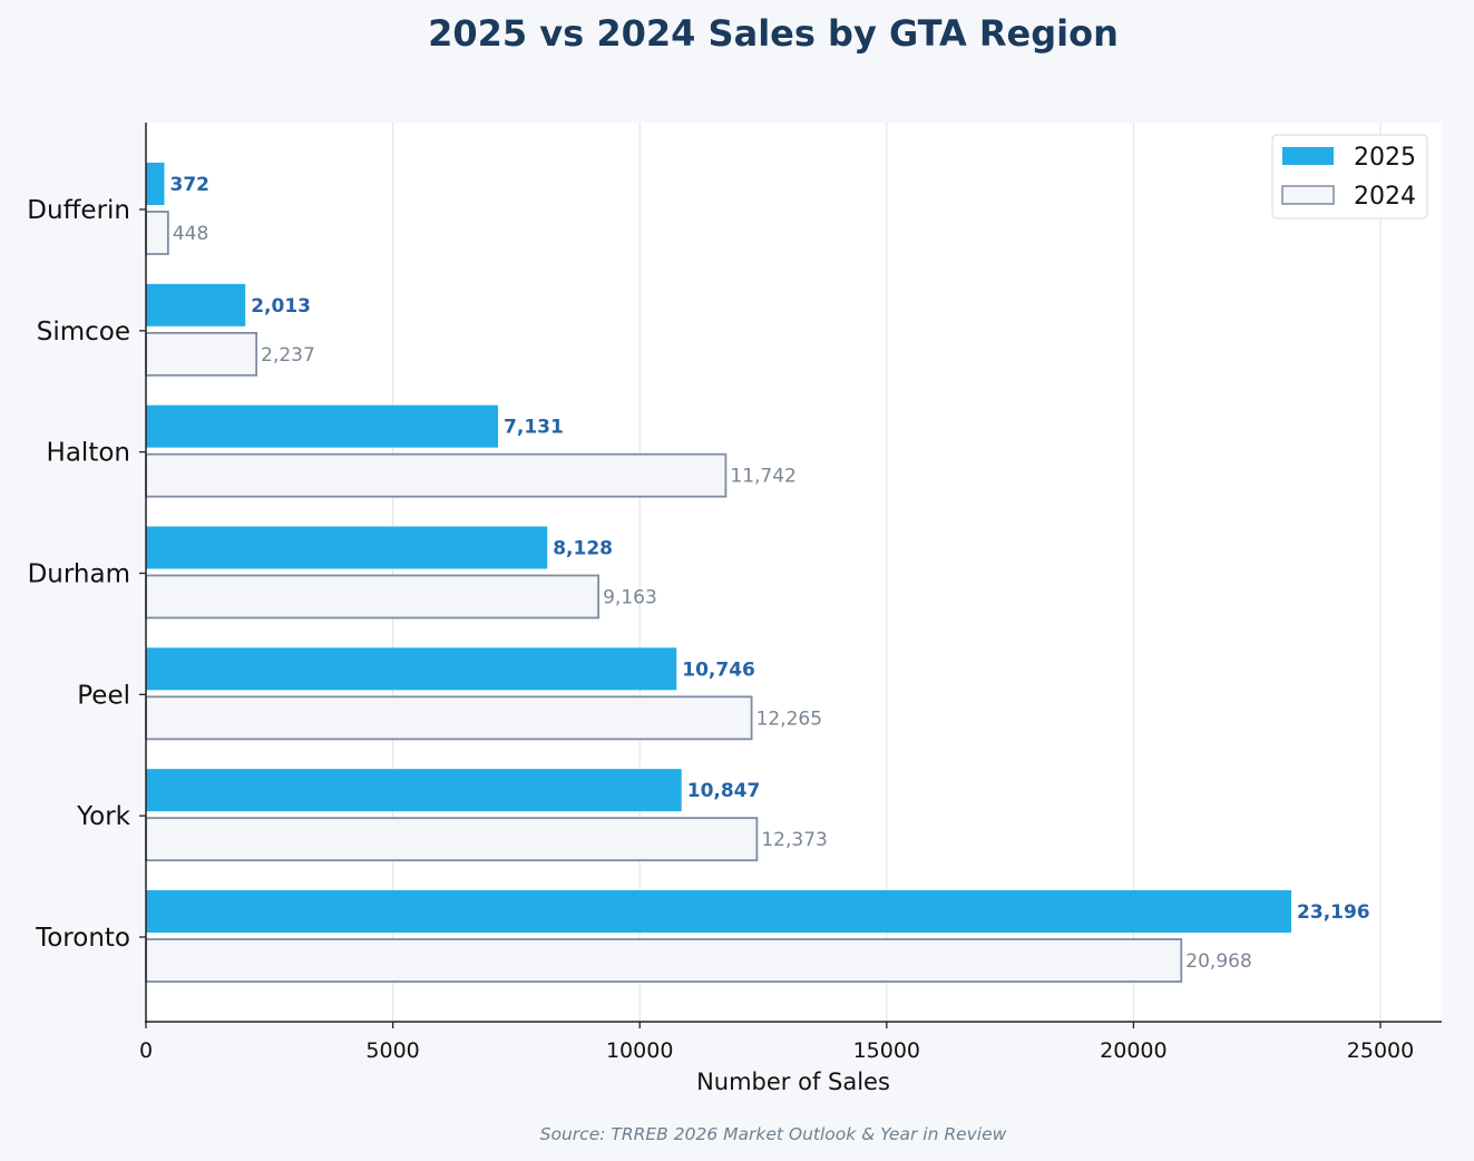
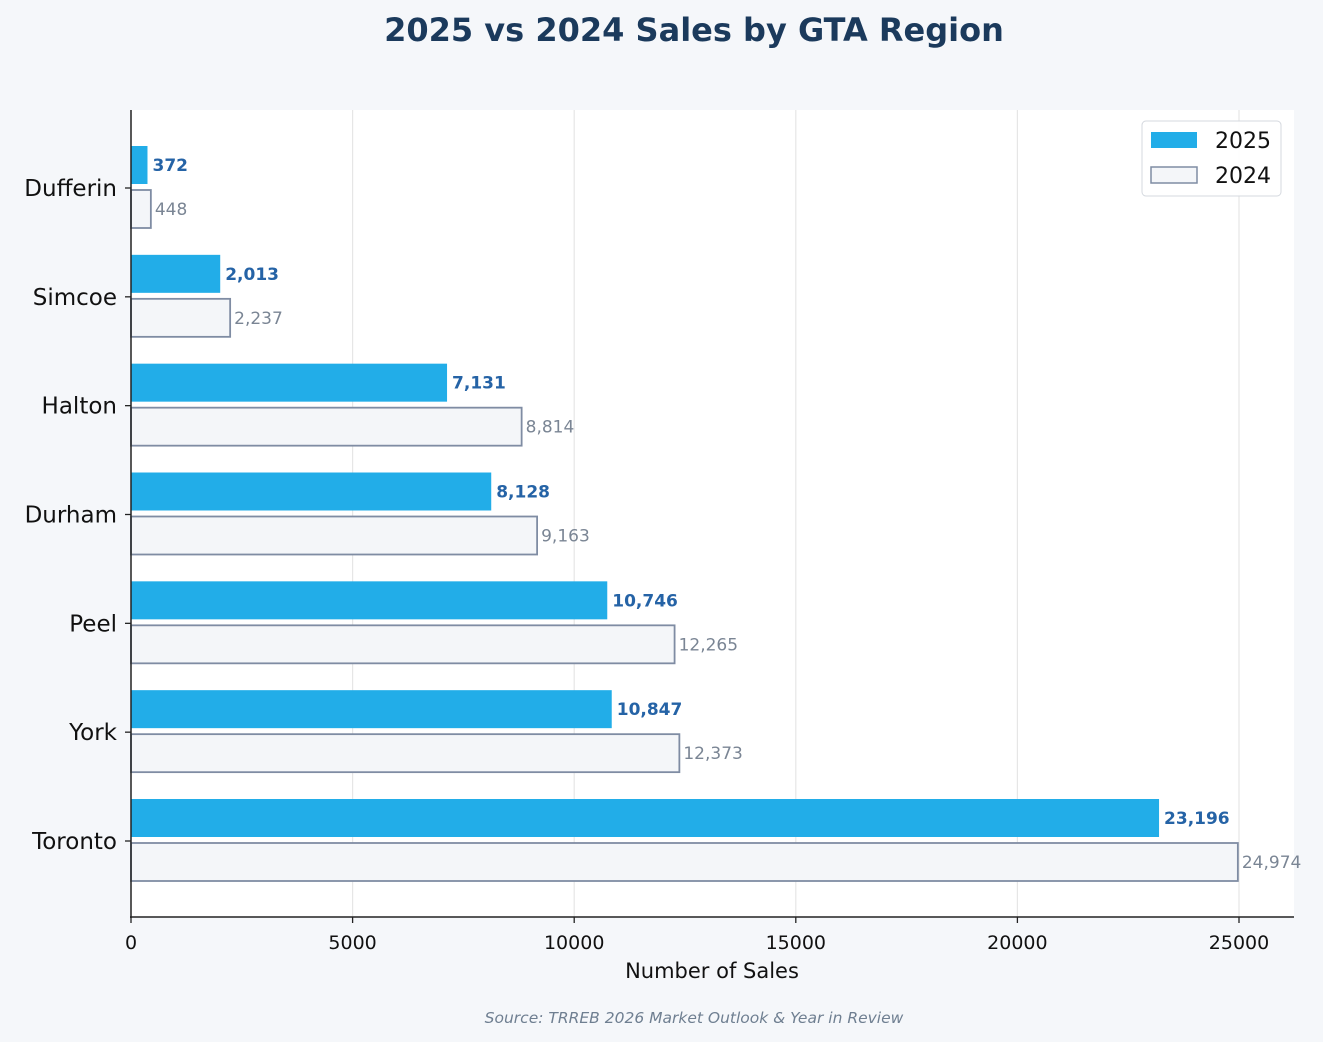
2024/Halton: 11,742 -> 8,814
2024/Toronto: 20,968 -> 24,974
